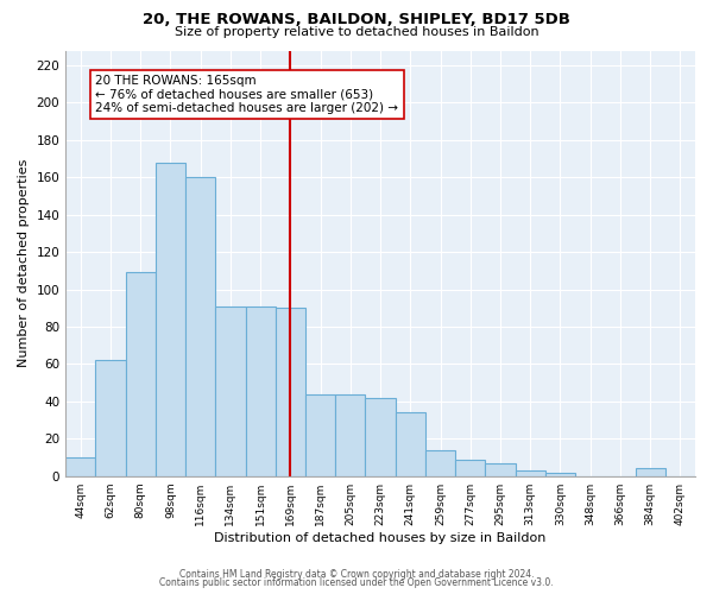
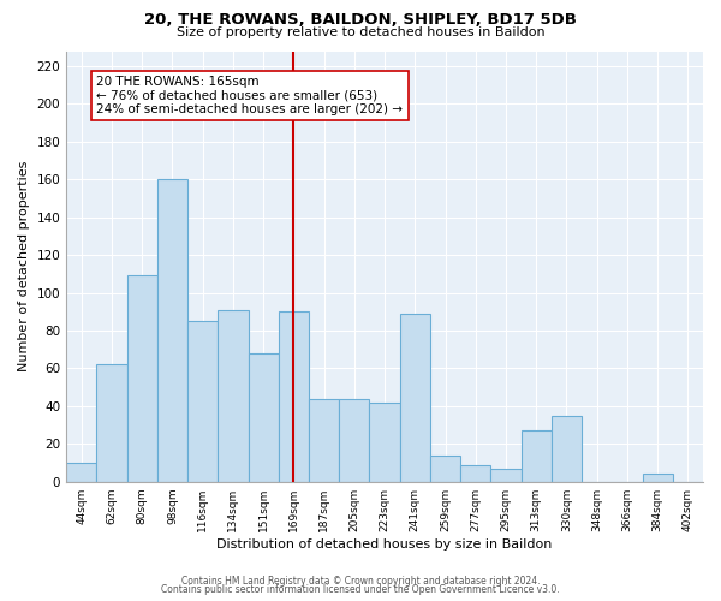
98sqm: 168 -> 160
116sqm: 160 -> 85
151sqm: 91 -> 68
241sqm: 34 -> 89
313sqm: 3 -> 27
330sqm: 2 -> 35
